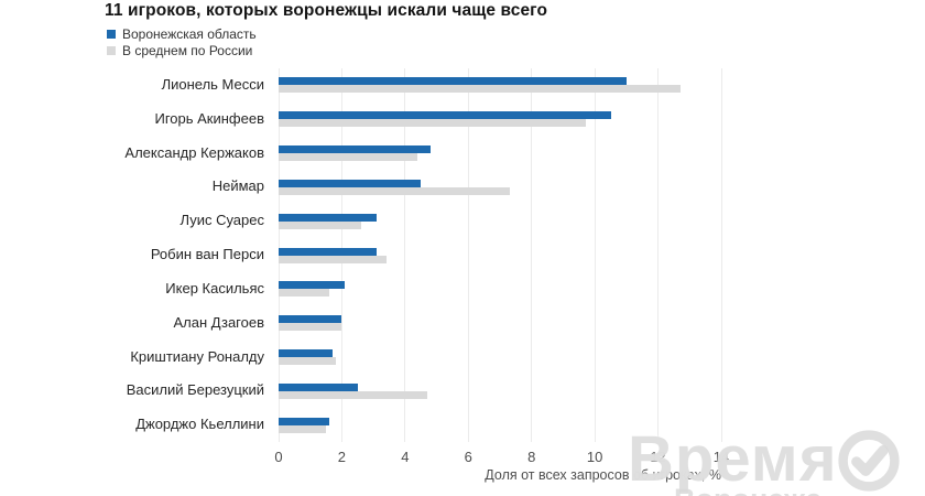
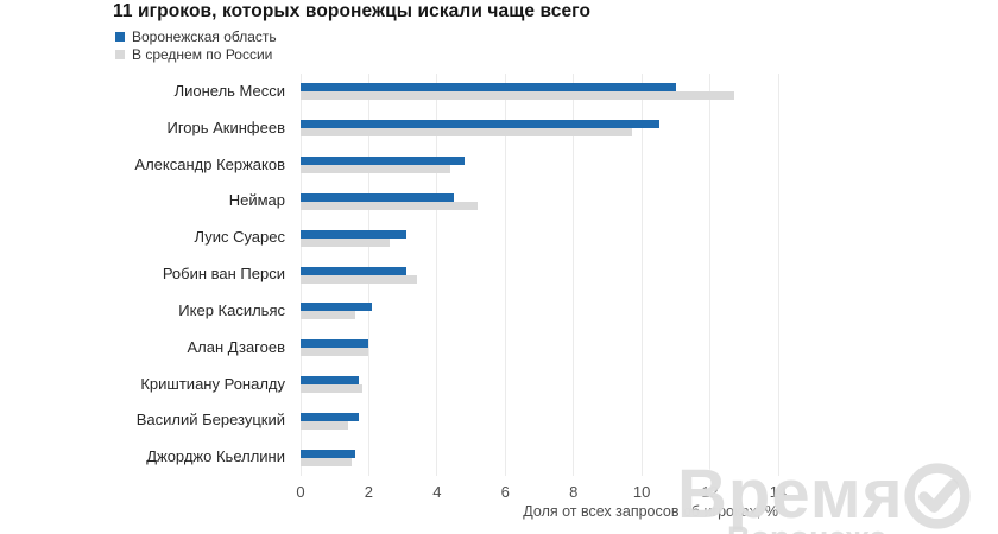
В среднем по России/Неймар: 7.3 -> 5.2
Воронежская область/Василий Березуцкий: 2.5 -> 1.7
В среднем по России/Василий Березуцкий: 4.7 -> 1.4
